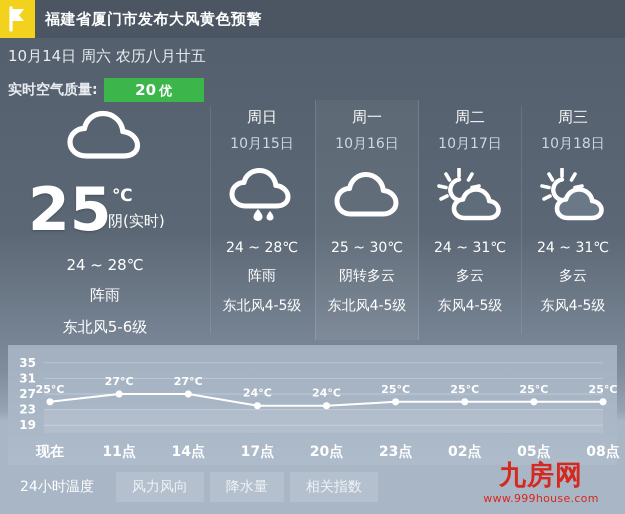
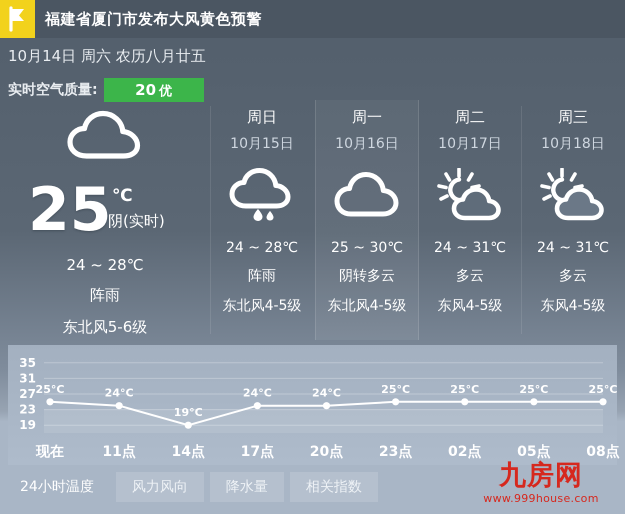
11点: 27°C -> 24°C
14点: 27°C -> 19°C
